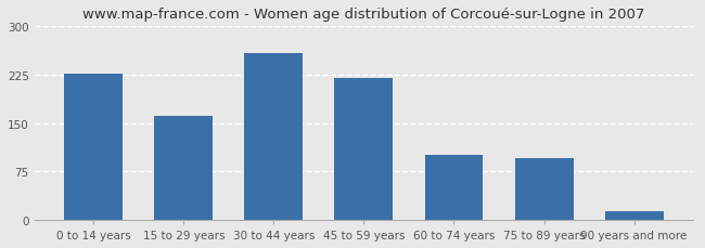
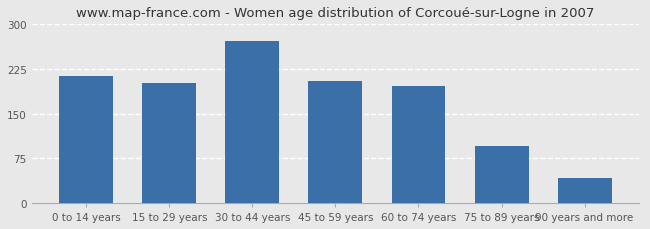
0 to 14 years: 227 -> 214
15 to 29 years: 162 -> 202
30 to 44 years: 258 -> 272
45 to 59 years: 220 -> 204
60 to 74 years: 101 -> 196
90 years and more: 13 -> 42
